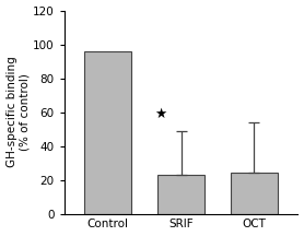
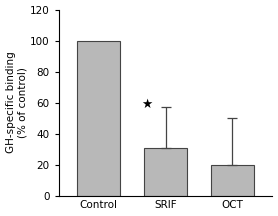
Control: 96 -> 100
SRIF: 23 -> 31
OCT: 24 -> 20
